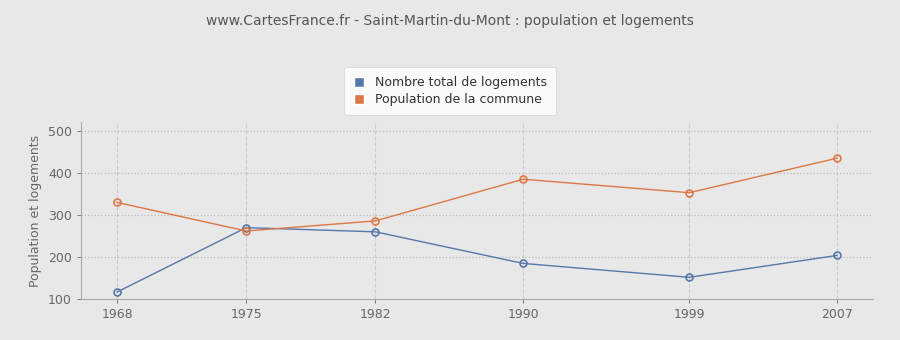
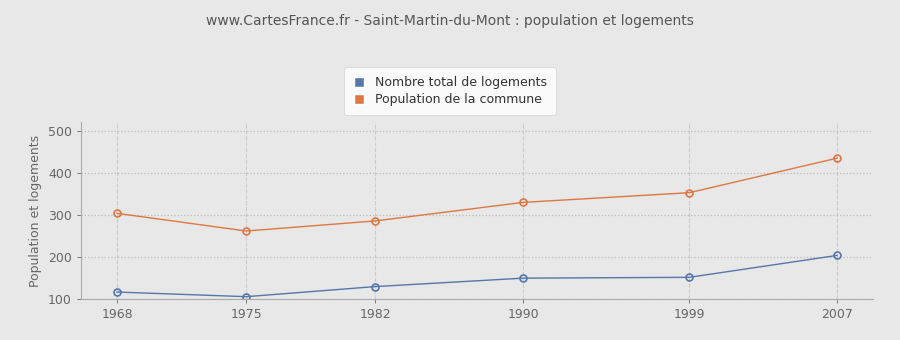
Population de la commune/1968: 330 -> 304
Nombre total de logements/1975: 270 -> 106
Nombre total de logements/1982: 260 -> 130
Nombre total de logements/1990: 185 -> 150
Population de la commune/1990: 385 -> 330
